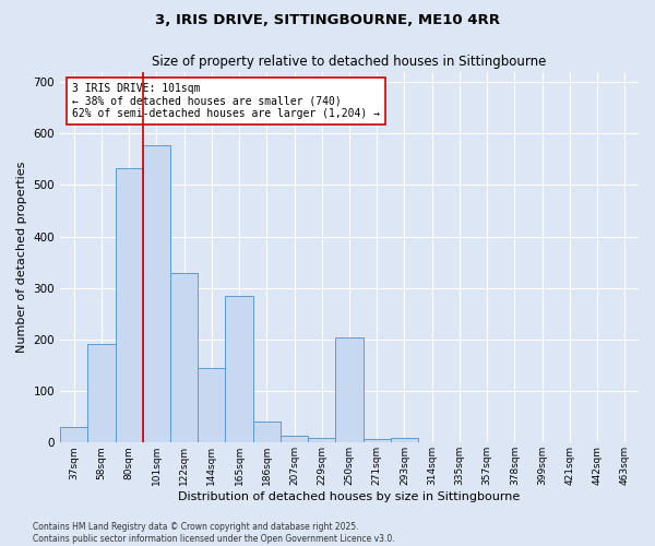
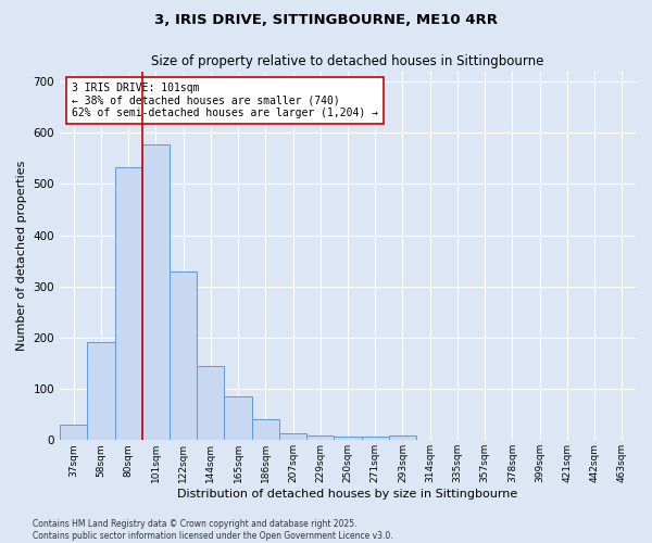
165sqm: 285 -> 85
250sqm: 205 -> 7
